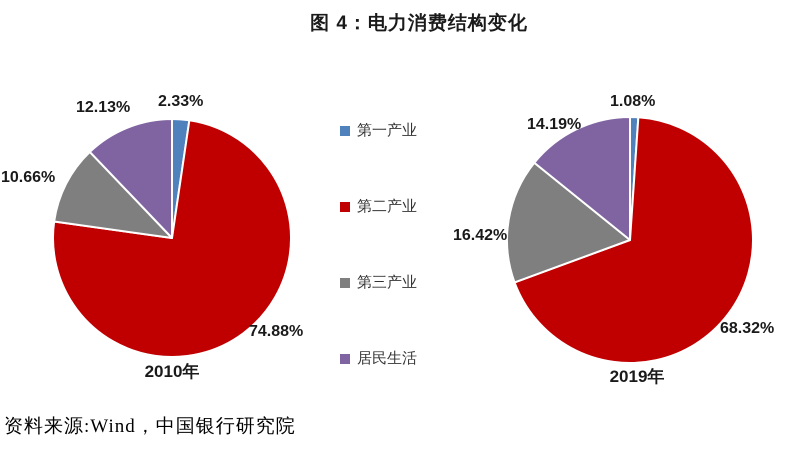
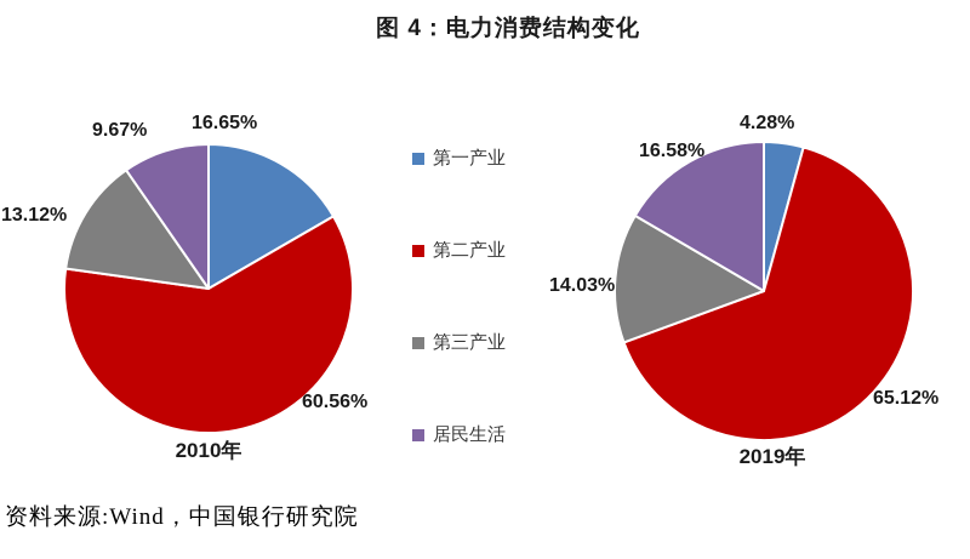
2010年/第一产业: 2.33% -> 16.65%
2010年/第二产业: 74.88% -> 60.56%
2010年/第三产业: 10.66% -> 13.12%
2010年/居民生活: 12.13% -> 9.67%
2019年/第一产业: 1.08% -> 4.28%
2019年/第二产业: 68.32% -> 65.12%
2019年/第三产业: 16.42% -> 14.03%
2019年/居民生活: 14.19% -> 16.58%
